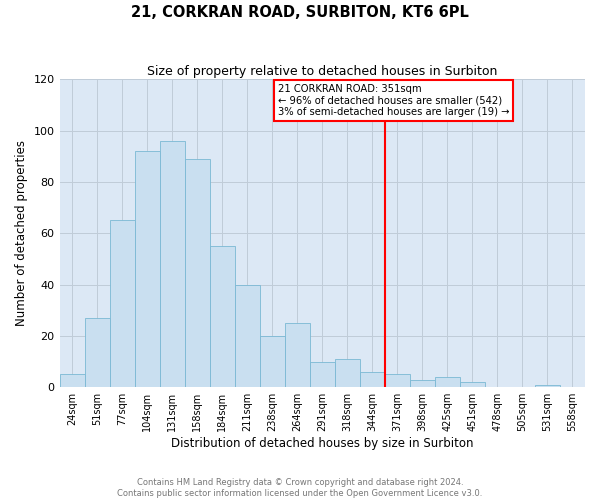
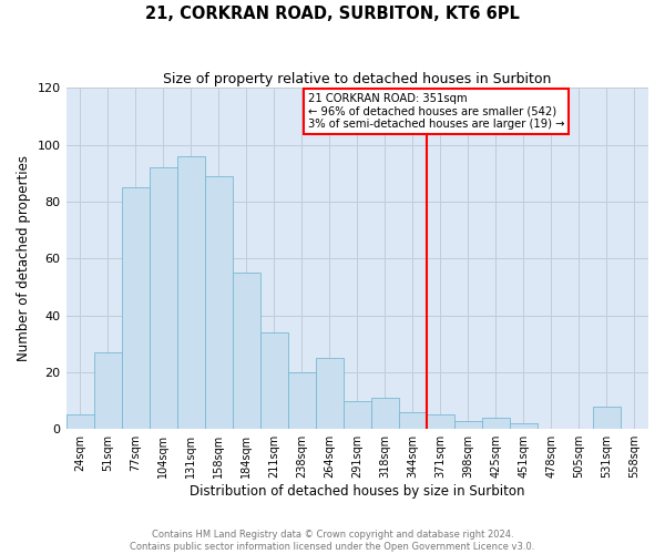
77sqm: 65 -> 85
211sqm: 40 -> 34
531sqm: 1 -> 8
